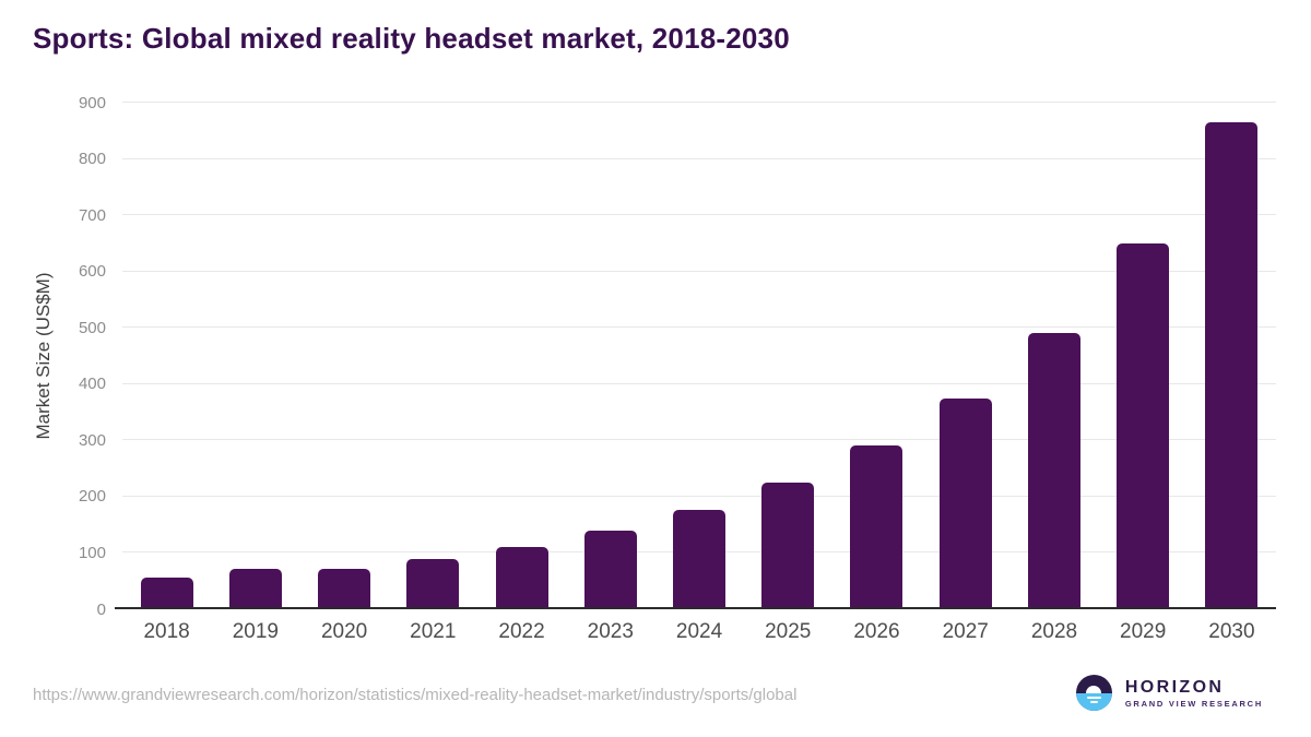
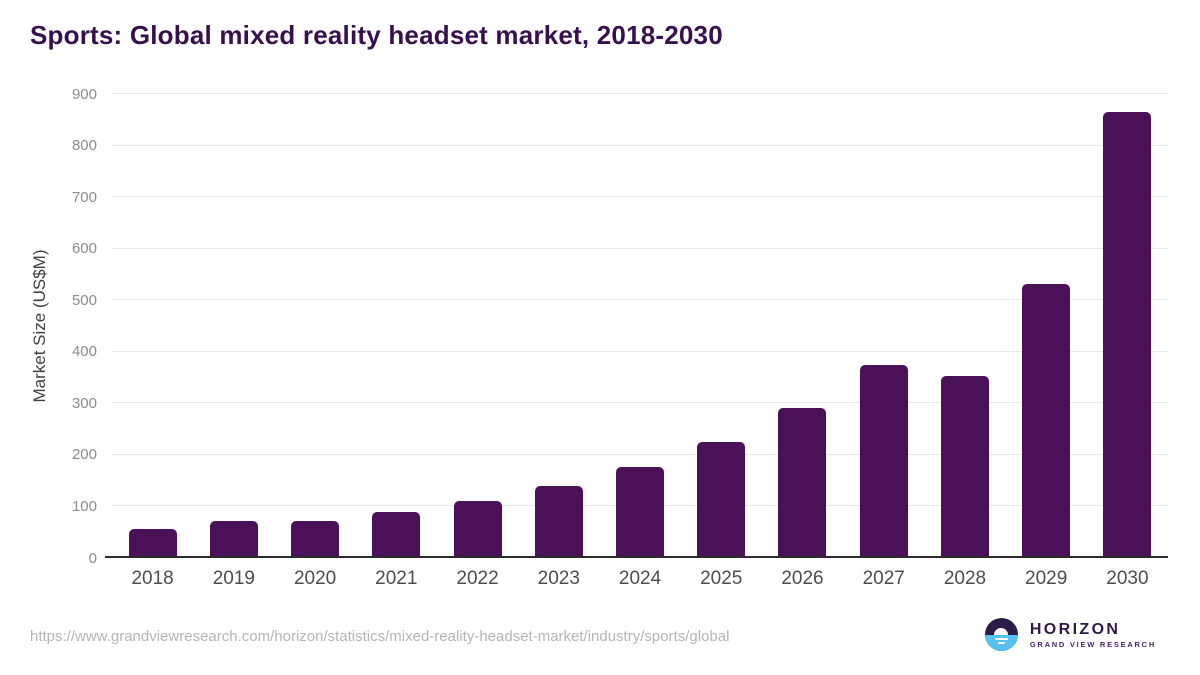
2028: 490 -> 350
2029: 650 -> 530
